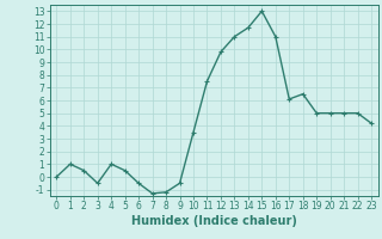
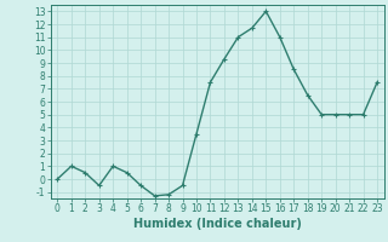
12: 9.8 -> 9.3
17: 6.1 -> 8.5
23: 4.2 -> 7.5
